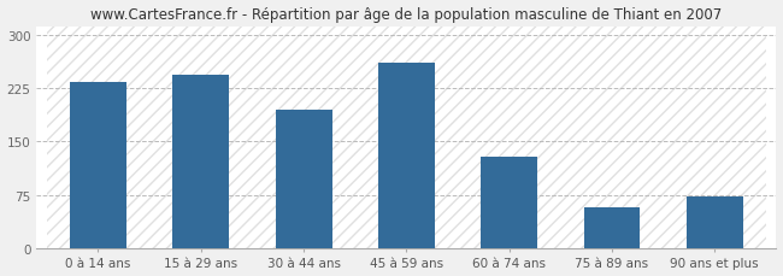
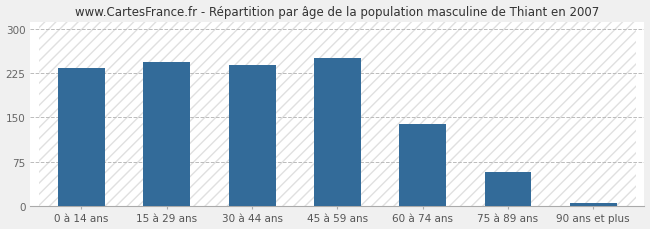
30 à 44 ans: 194 -> 238
45 à 59 ans: 260 -> 250
60 à 74 ans: 128 -> 138
90 ans et plus: 72 -> 5
